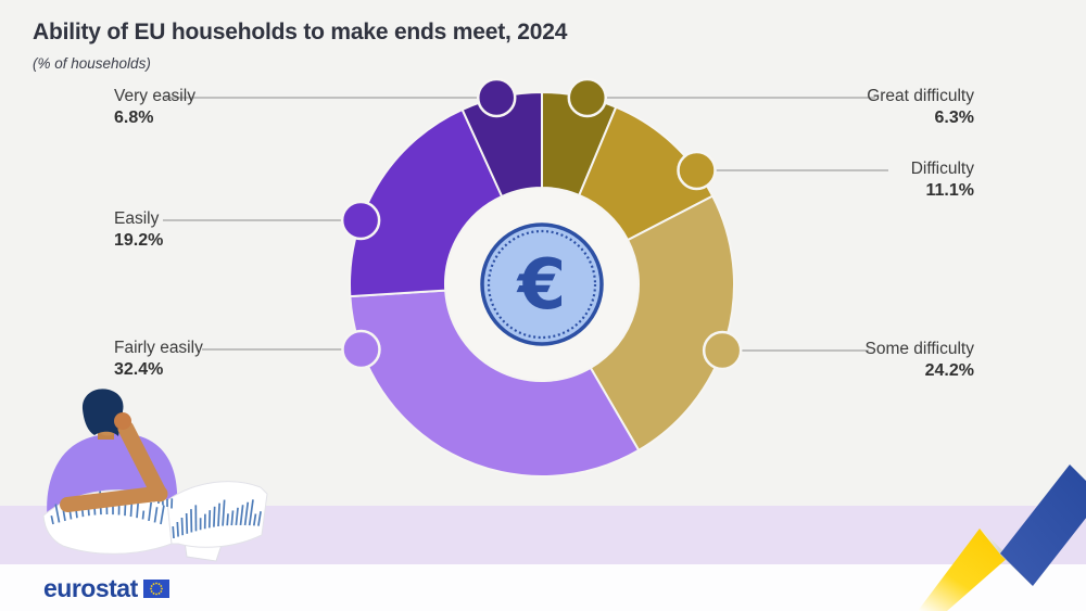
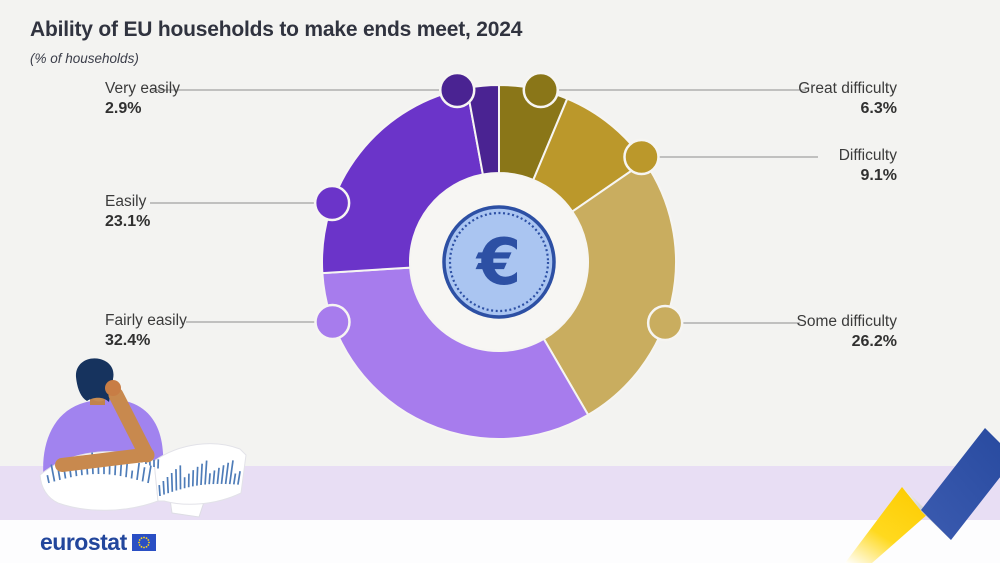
Difficulty: 11.1% -> 9.1%
Some difficulty: 24.2% -> 26.2%
Easily: 19.2% -> 23.1%
Very easily: 6.8% -> 2.9%
